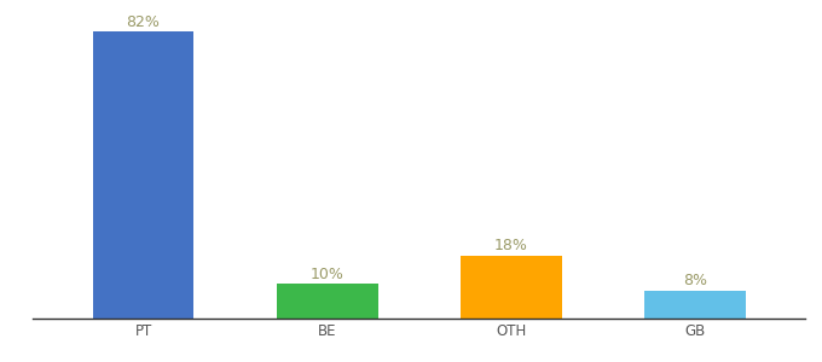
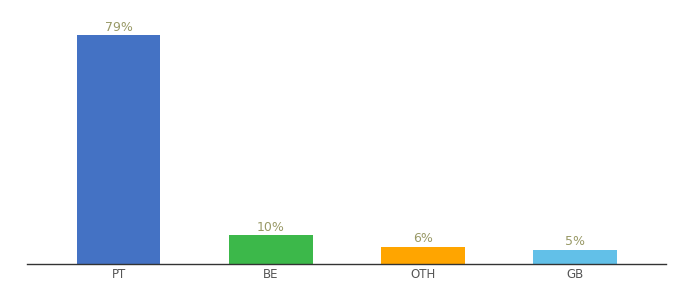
PT: 82% -> 79%
OTH: 18% -> 6%
GB: 8% -> 5%
